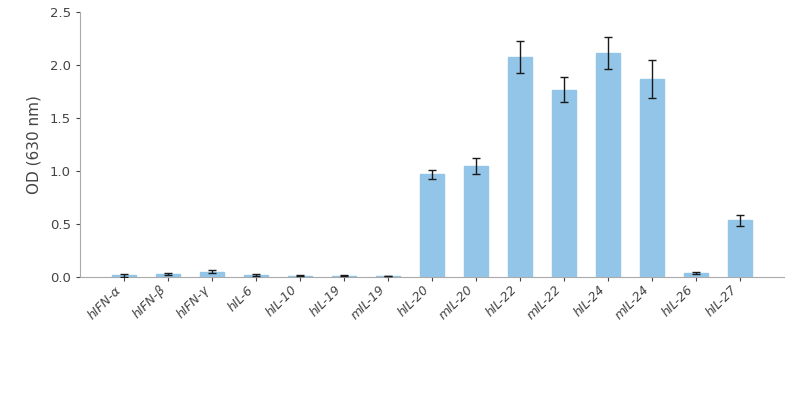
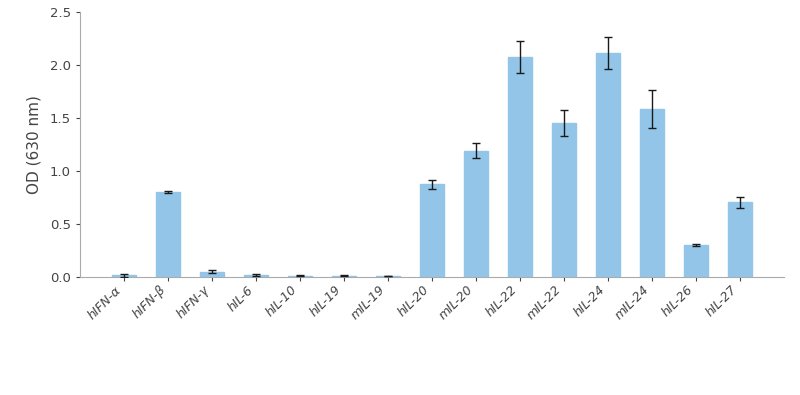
hIFN-β: 0.03 -> 0.80
hIL-20: 0.96 -> 0.87
mIL-20: 1.04 -> 1.19
mIL-22: 1.76 -> 1.45
mIL-24: 1.86 -> 1.58
hIL-26: 0.03 -> 0.30
hIL-27: 0.53 -> 0.70
